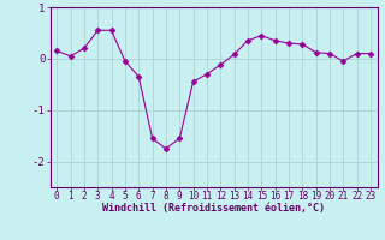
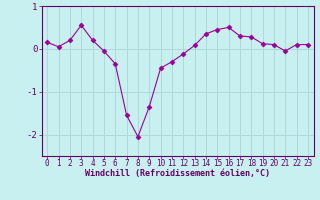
4: 0.55 -> 0.20
8: -1.75 -> -2.05
9: -1.55 -> -1.35
16: 0.35 -> 0.50
